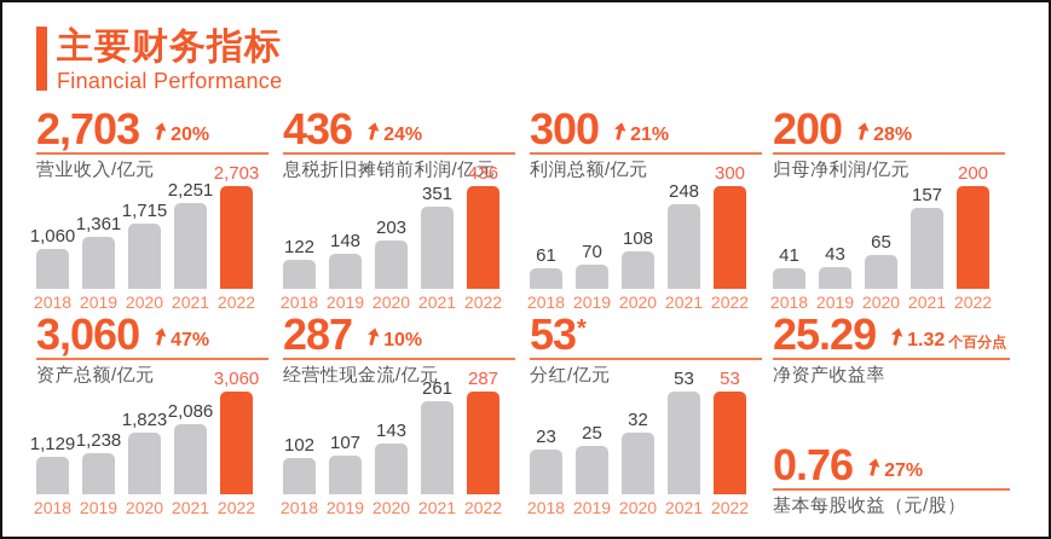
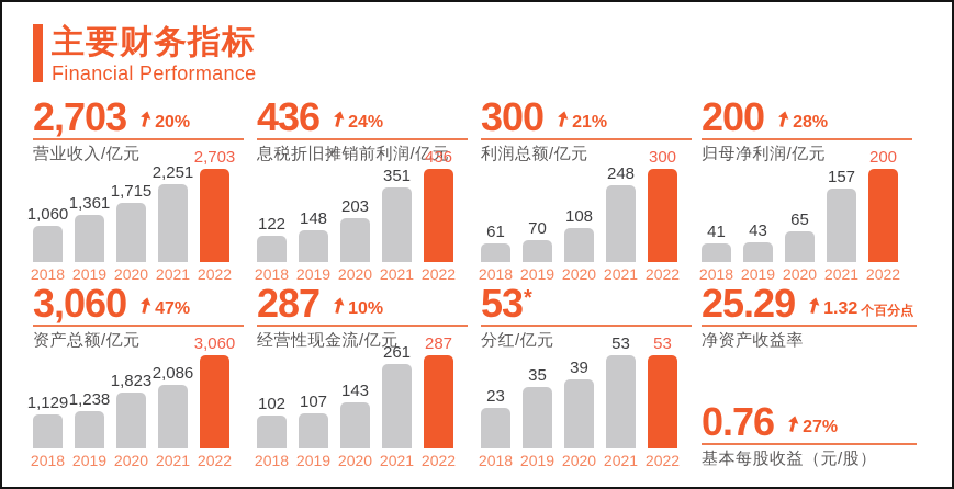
分红/亿元/2019: 25 -> 35
分红/亿元/2020: 32 -> 39
